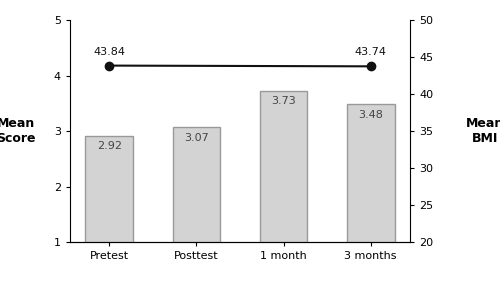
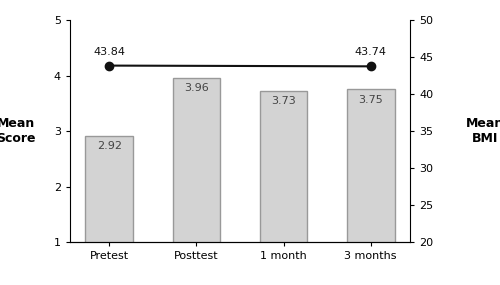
Posttest: 3.07 -> 3.96
3 months: 3.48 -> 3.75
